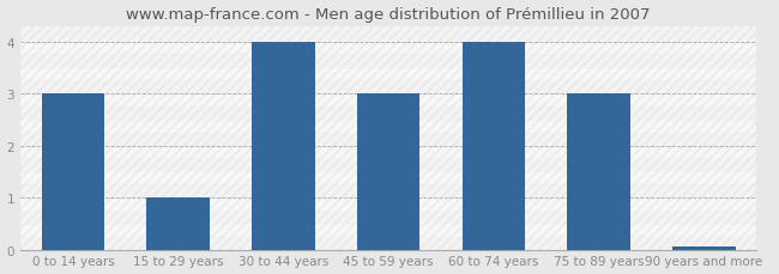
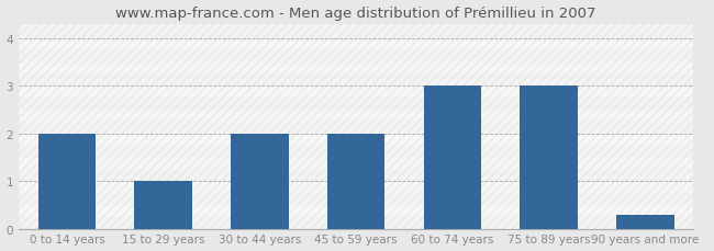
0 to 14 years: 3.00 -> 2.00
30 to 44 years: 4.00 -> 2.00
45 to 59 years: 3.00 -> 2.00
60 to 74 years: 4.00 -> 3.00
90 years and more: 0.07 -> 0.30
